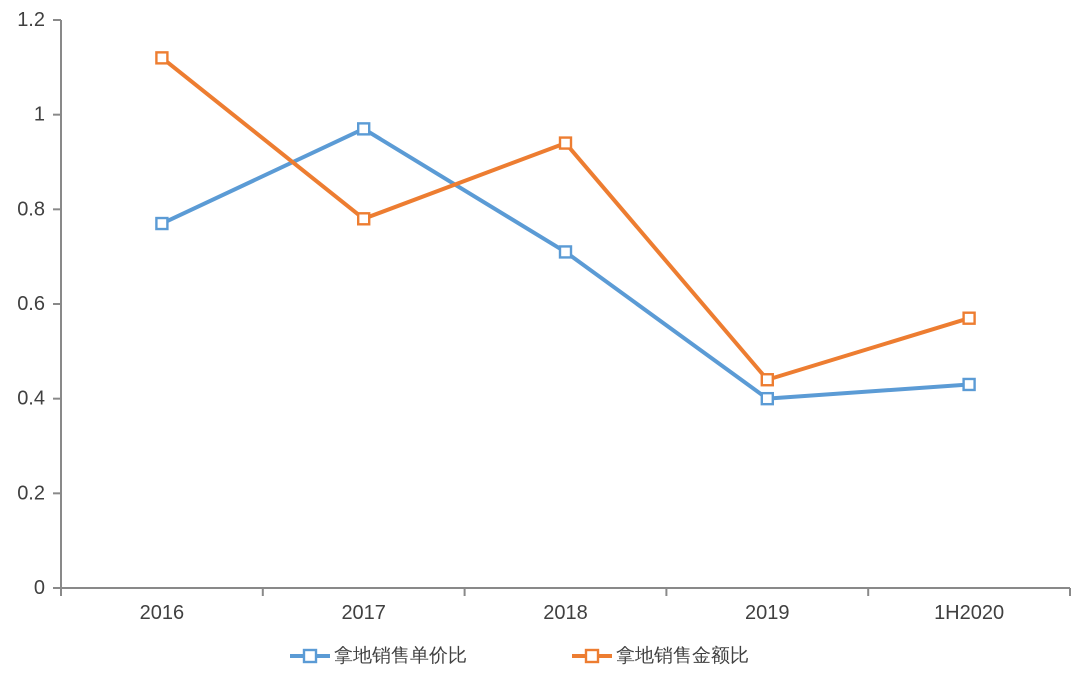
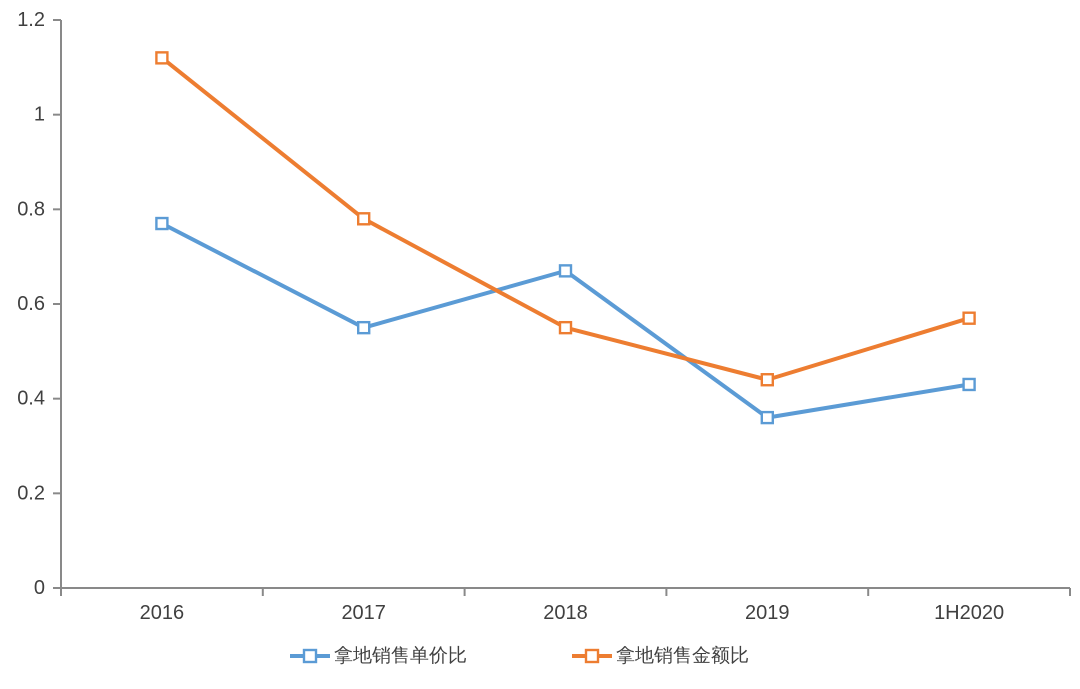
拿地销售单价比/2017: 0.97 -> 0.55
拿地销售单价比/2018: 0.71 -> 0.67
拿地销售金额比/2018: 0.94 -> 0.55
拿地销售单价比/2019: 0.40 -> 0.36
